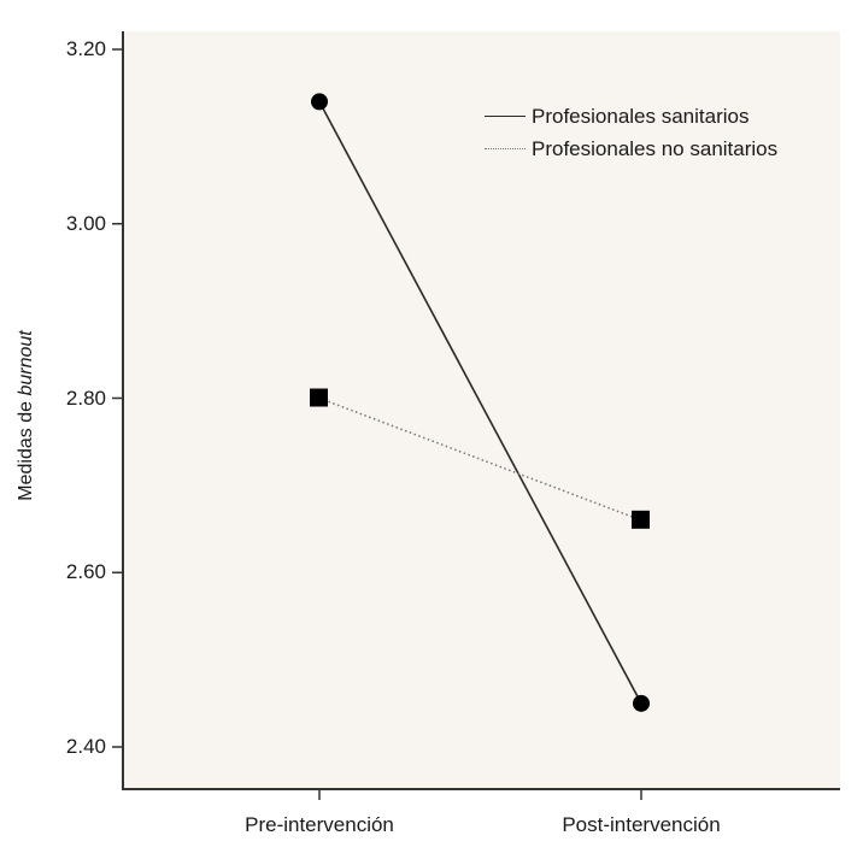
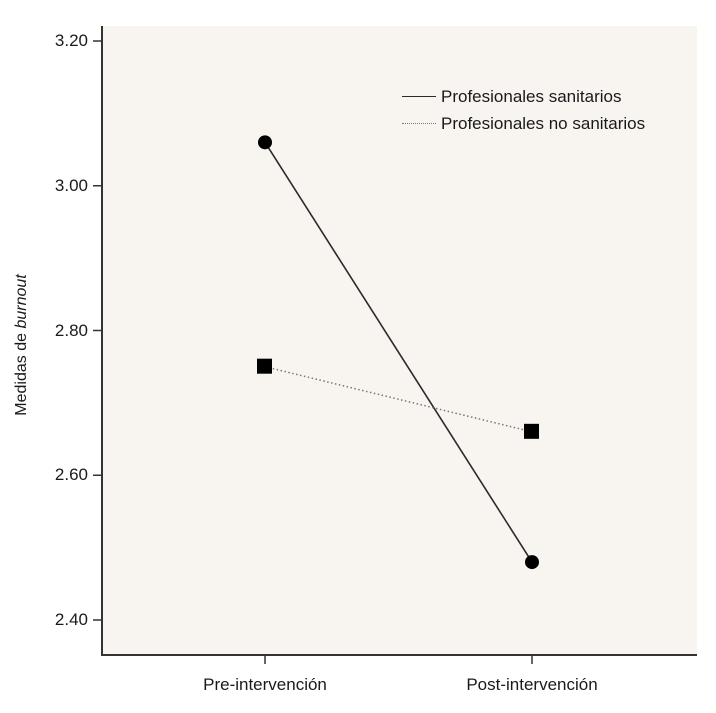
Profesionales sanitarios/Pre-intervención: 3.14 -> 3.06
Profesionales no sanitarios/Pre-intervención: 2.80 -> 2.75
Profesionales sanitarios/Post-intervención: 2.45 -> 2.48
